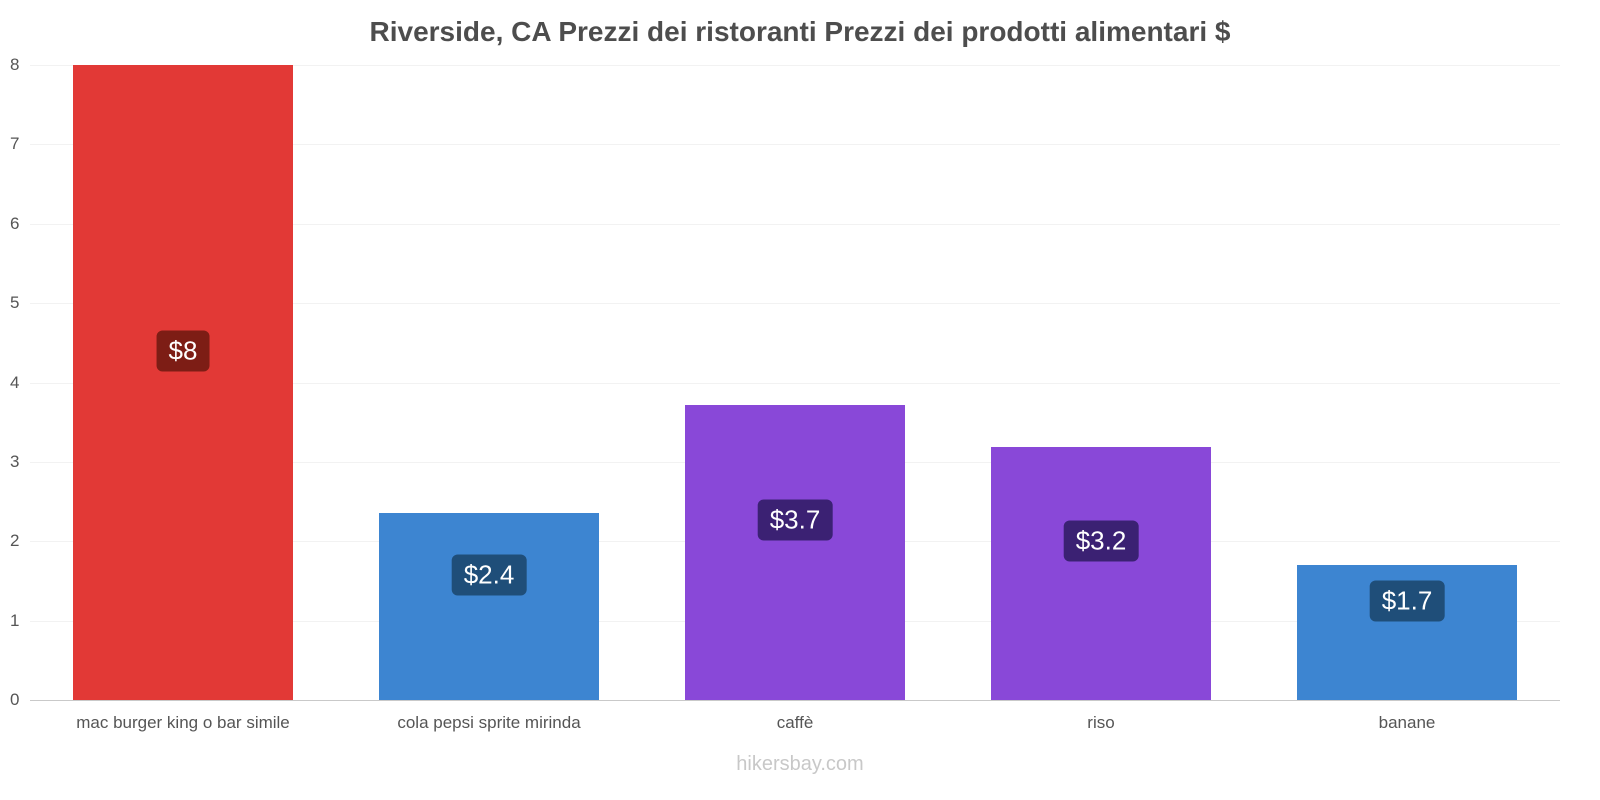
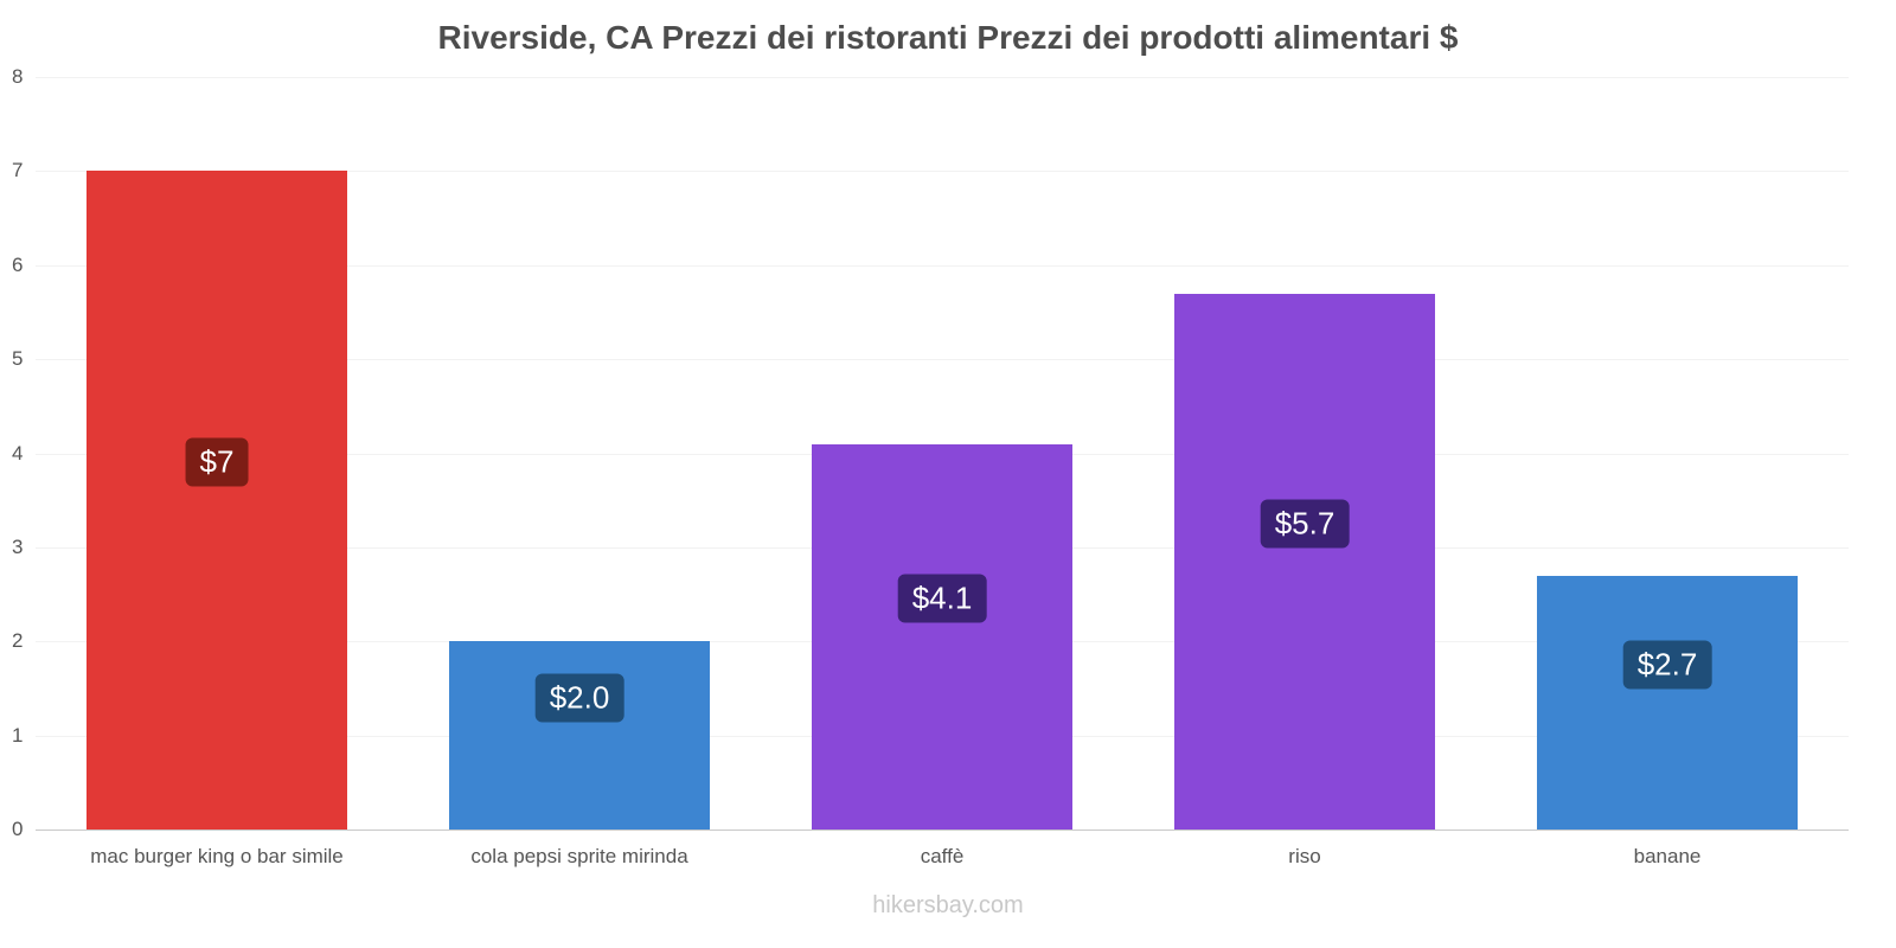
mac burger king o bar simile: $8 -> $7
cola pepsi sprite mirinda: $2.4 -> $2.0
caffè: $3.7 -> $4.1
riso: $3.2 -> $5.7
banane: $1.7 -> $2.7
